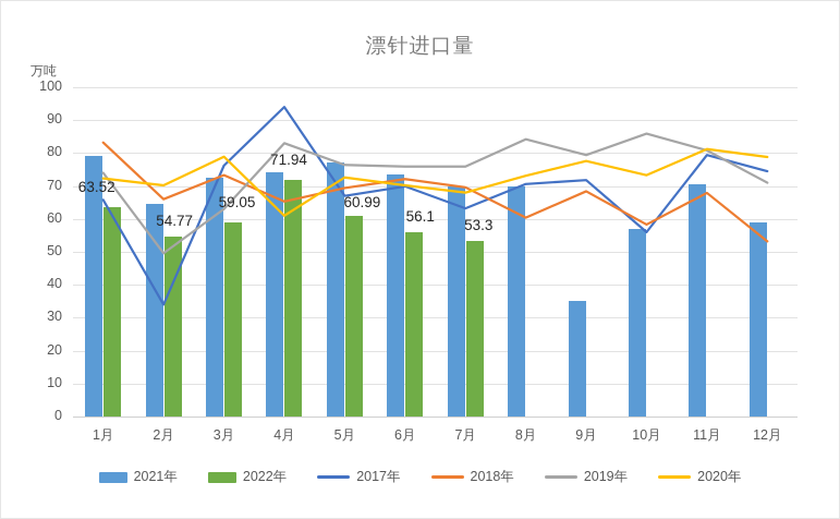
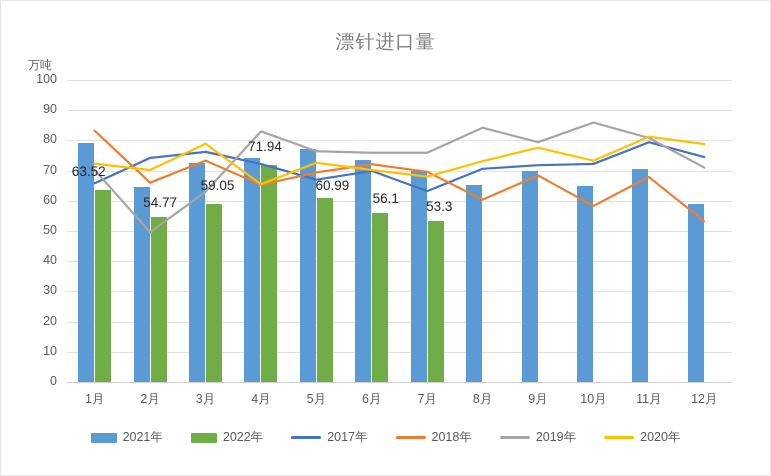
2019年/1月: 74 -> 70
2017年/2月: 34 -> 74
2017年/4月: 94 -> 72
2020年/4月: 61 -> 66
2021年/8月: 70 -> 65
2021年/9月: 35 -> 70
2021年/10月: 57 -> 65
2017年/10月: 56 -> 72
